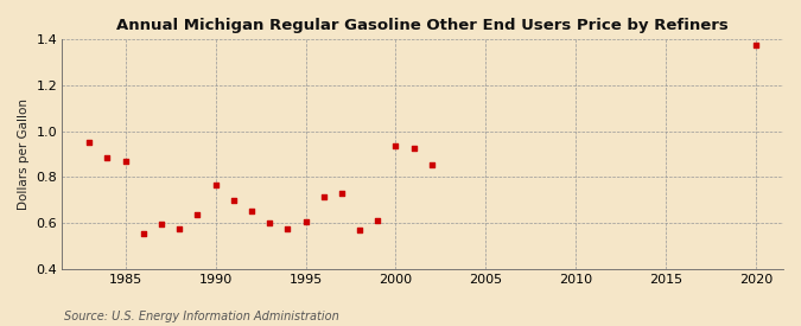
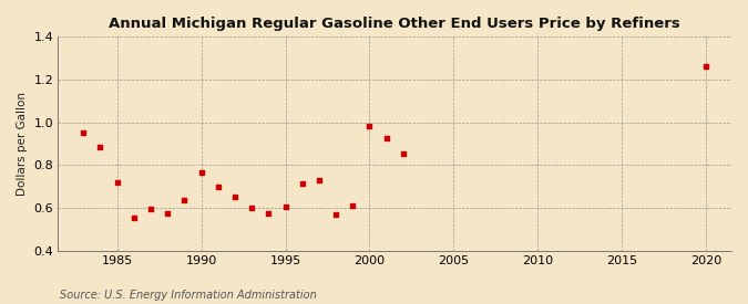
1985: 0.87 -> 0.72
2000: 0.94 -> 0.98
2020: 1.37 -> 1.26
